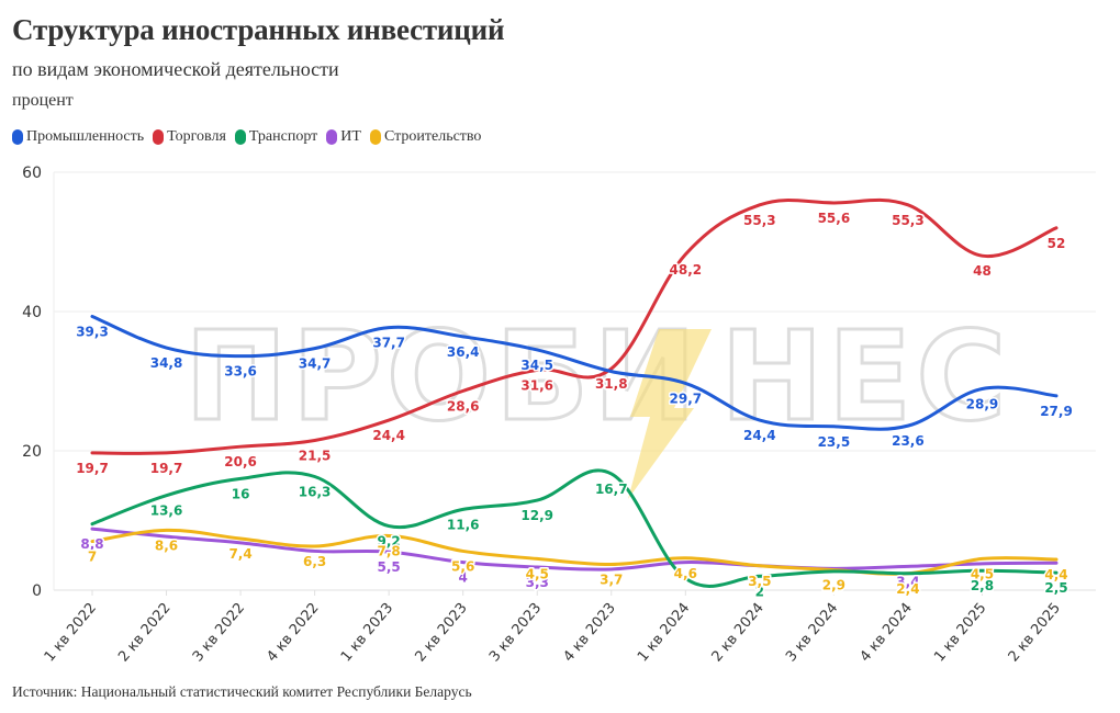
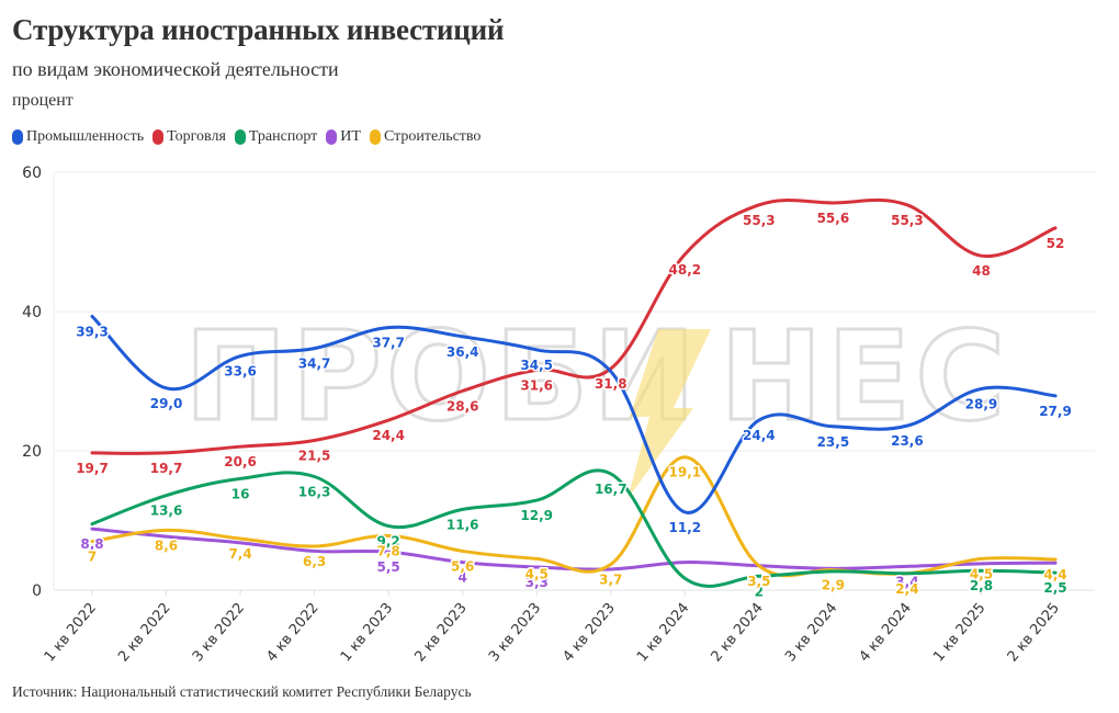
Промышленность/2 кв 2022: 34,8 -> 29,0
Промышленность/1 кв 2024: 29,7 -> 11,2
Строительство/1 кв 2024: 4,6 -> 19,1
